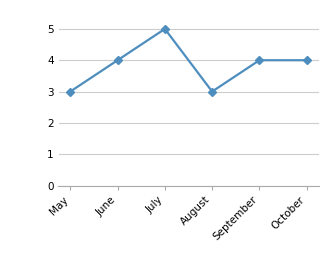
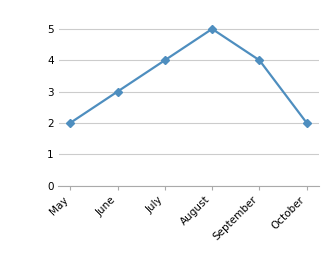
May: 3 -> 2
June: 4 -> 3
July: 5 -> 4
August: 3 -> 5
October: 4 -> 2
